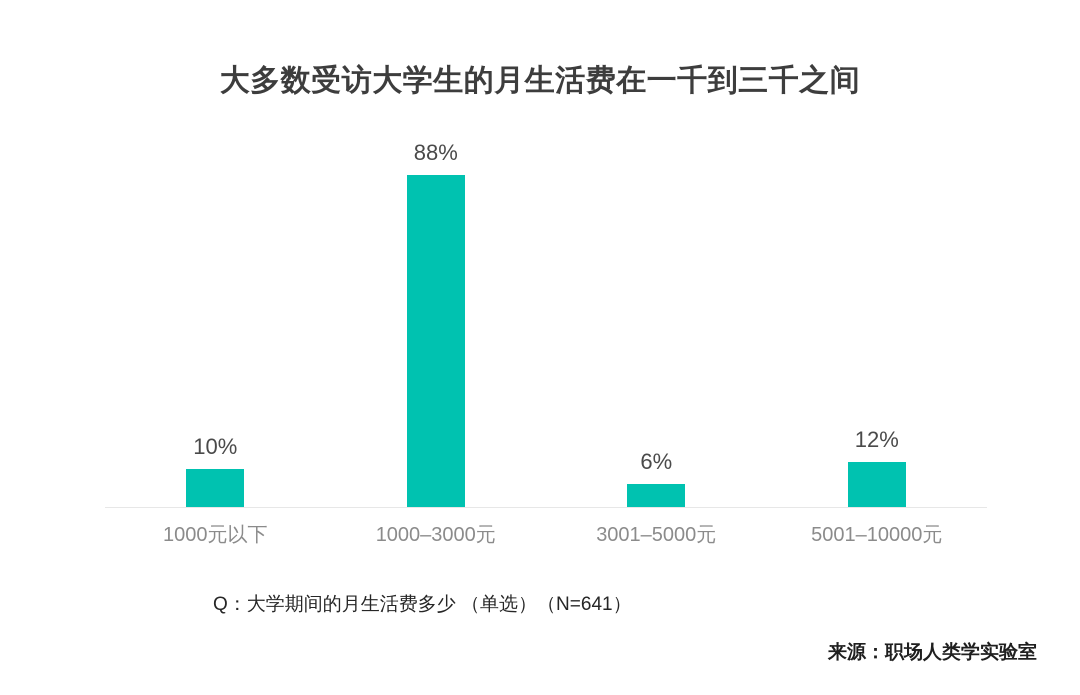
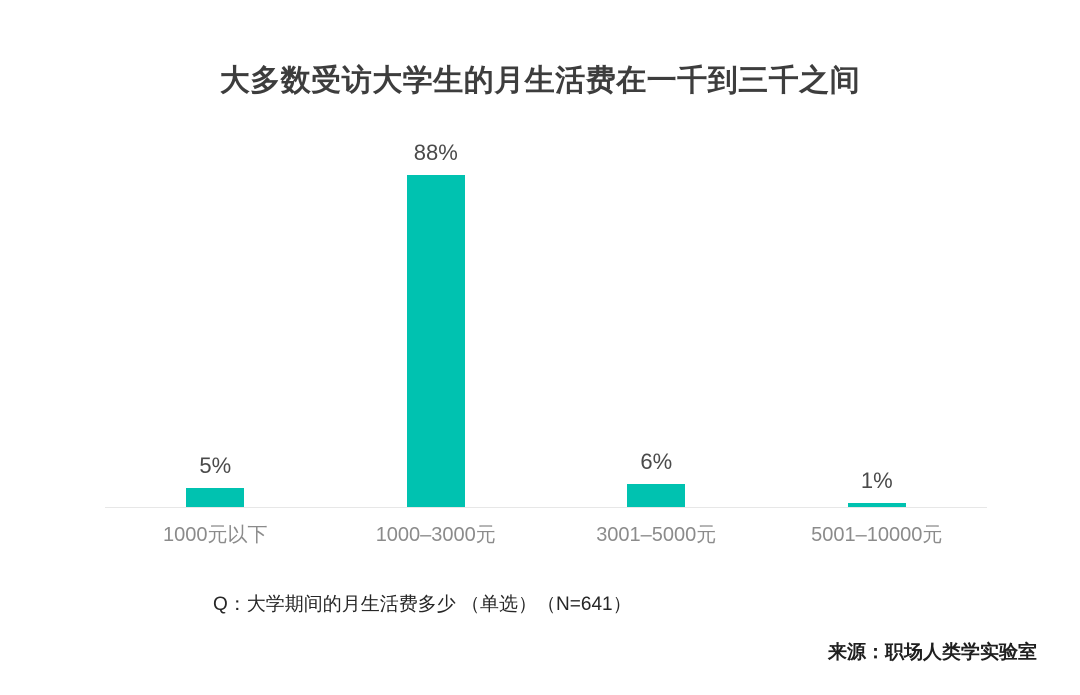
1000元以下: 10% -> 5%
5001–10000元: 12% -> 1%
